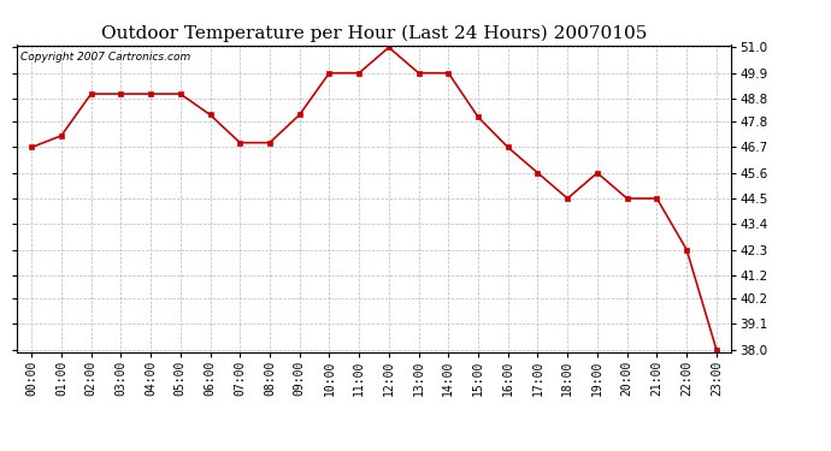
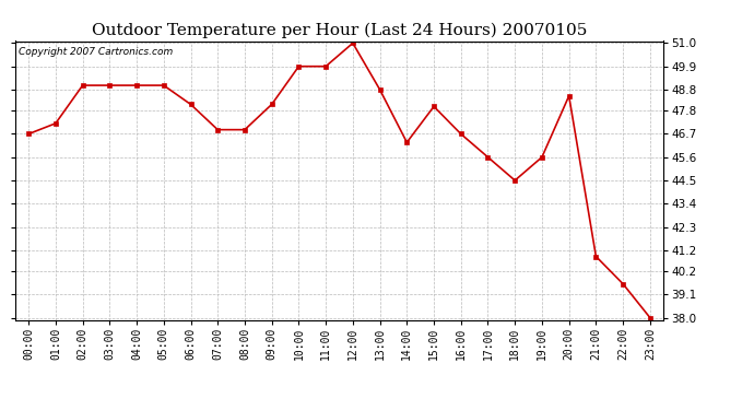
13:00: 49.9 -> 48.8
14:00: 49.9 -> 46.3
20:00: 44.5 -> 48.5
21:00: 44.5 -> 40.9
22:00: 42.3 -> 39.6
